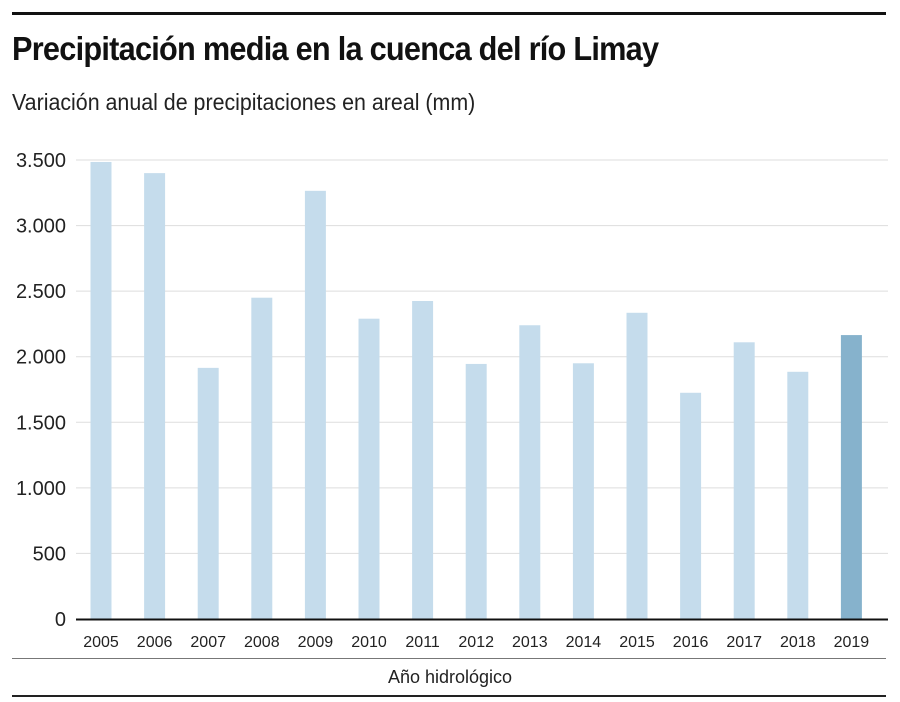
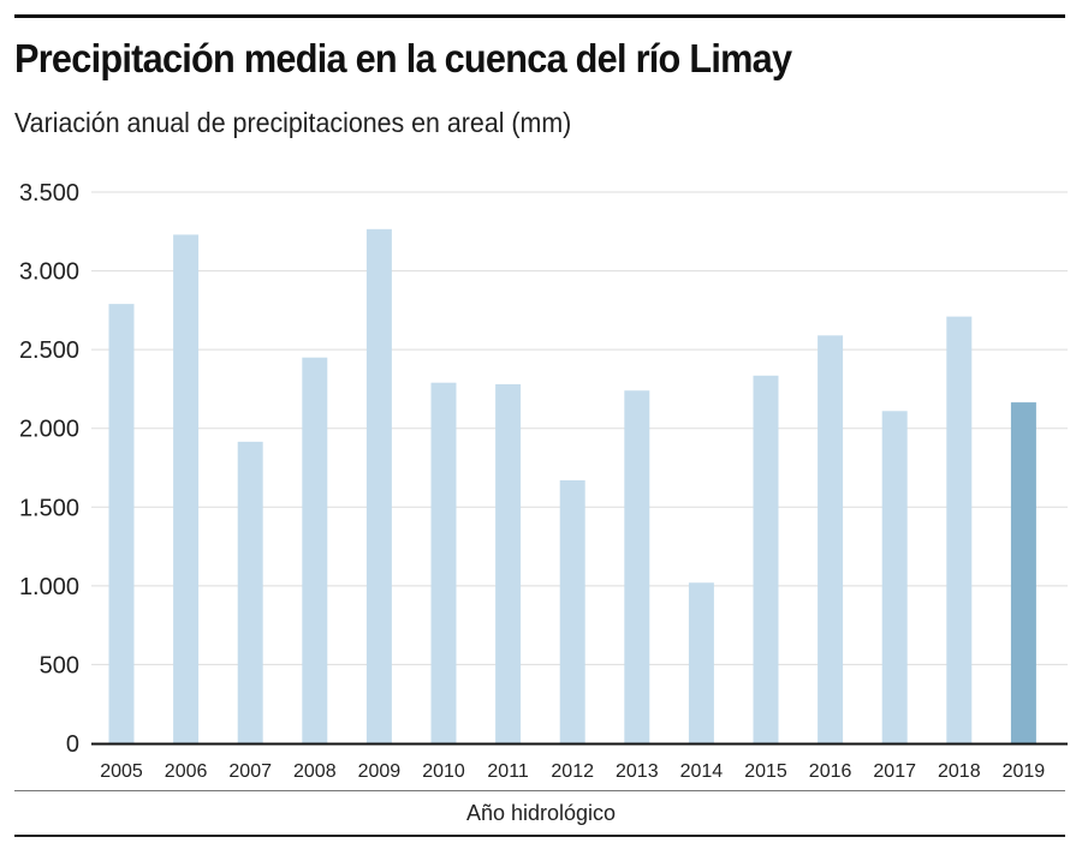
2005: 3480 -> 2790
2006: 3400 -> 3230
2011: 2420 -> 2280
2012: 1940 -> 1670
2014: 1950 -> 1020
2016: 1720 -> 2590
2018: 1880 -> 2710
